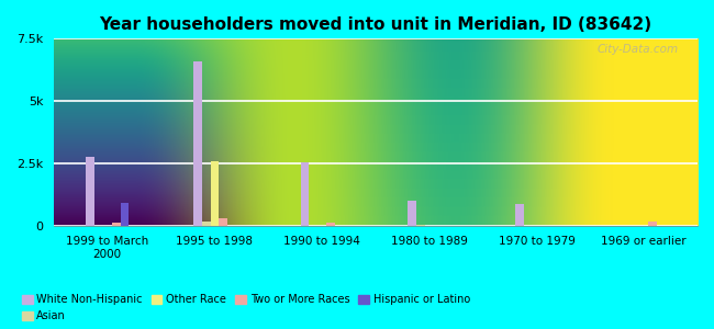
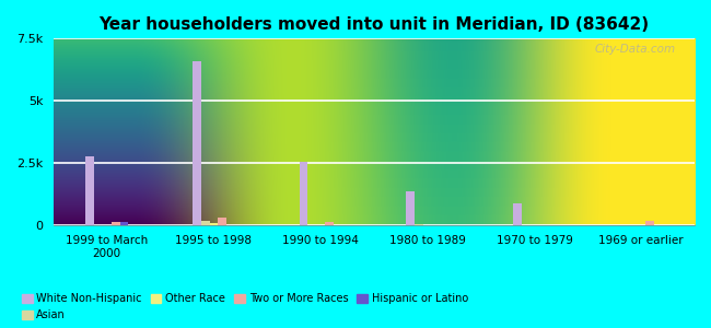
Hispanic or Latino/1999 to March 2000: 0.9k -> 0.1k
Other Race/1995 to 1998: 2.60k -> 0.08k
White Non-Hispanic/1980 to 1989: 1.00k -> 1.35k
